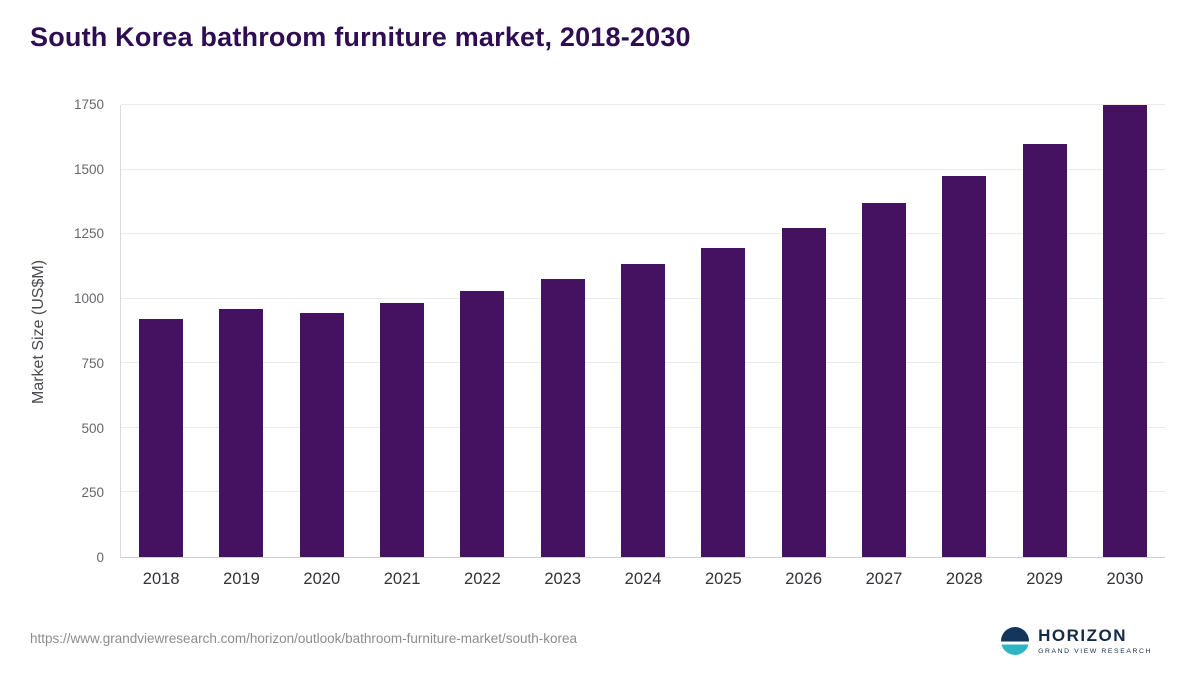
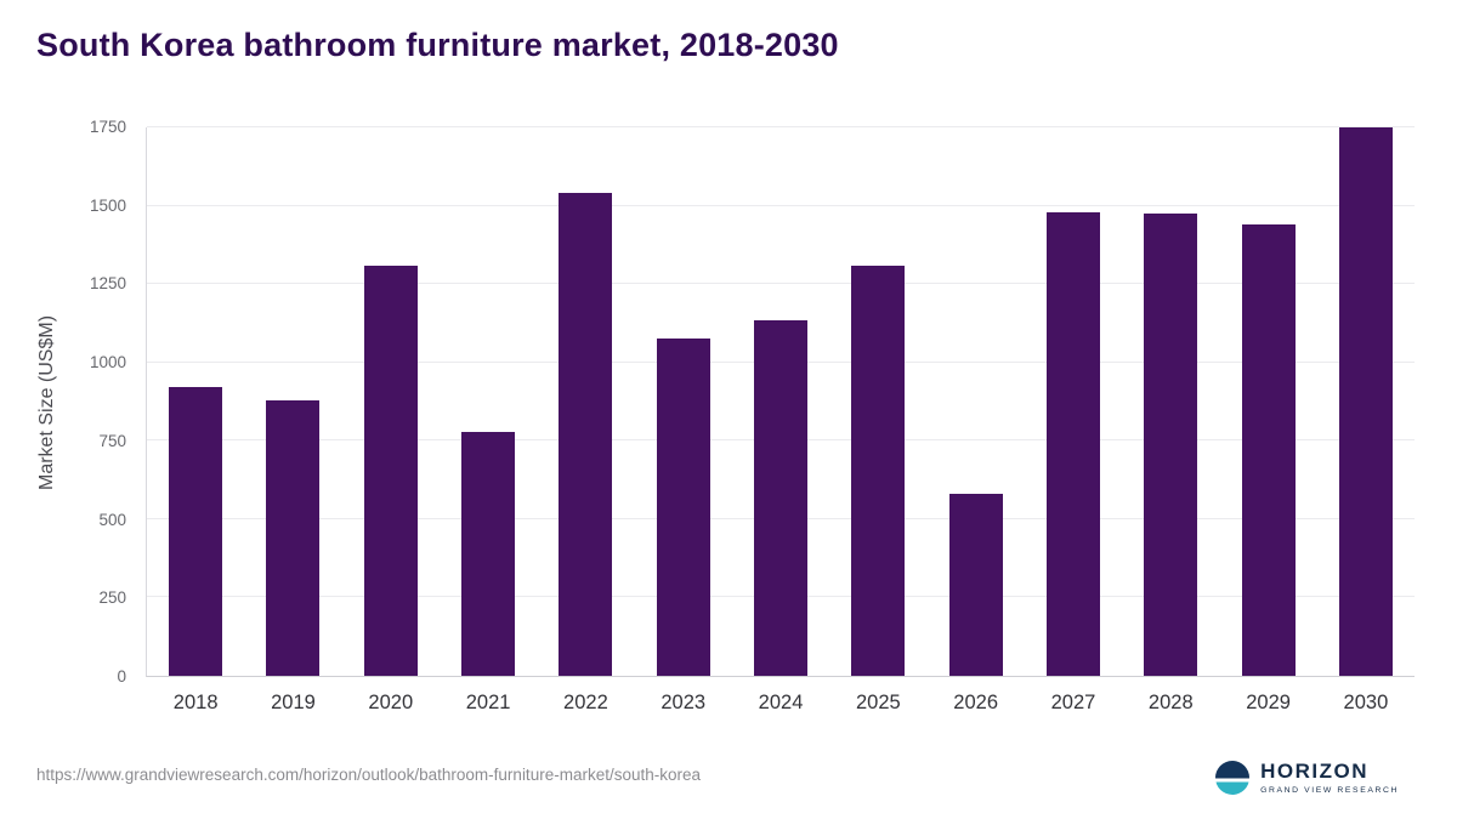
2019: 960 -> 880
2020: 940 -> 1310
2021: 980 -> 780
2022: 1030 -> 1540
2025: 1200 -> 1310
2026: 1280 -> 580
2027: 1370 -> 1480
2029: 1600 -> 1440
